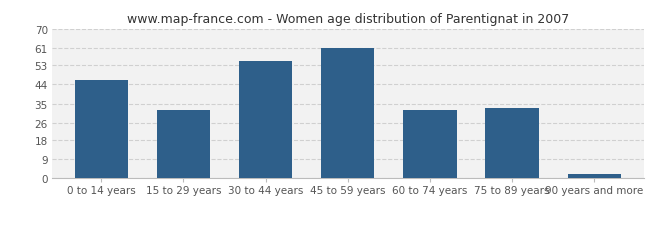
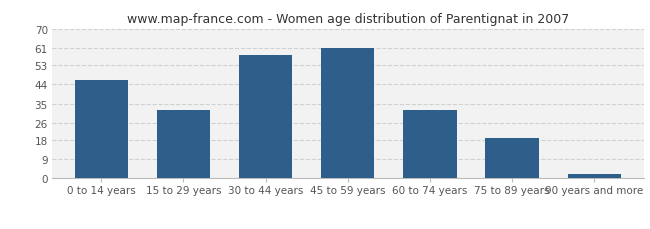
30 to 44 years: 55 -> 58
75 to 89 years: 33 -> 19
